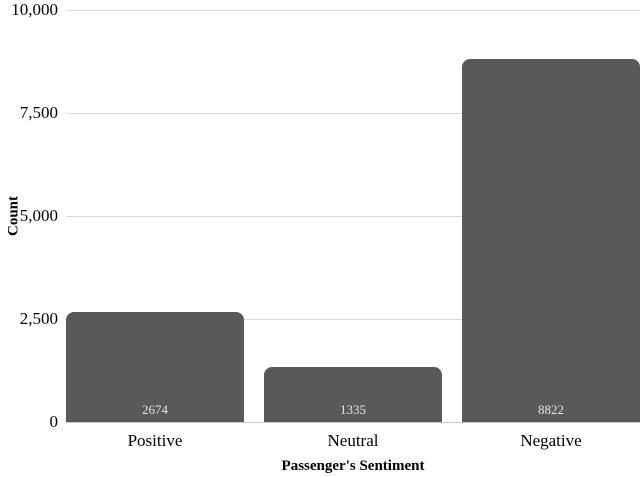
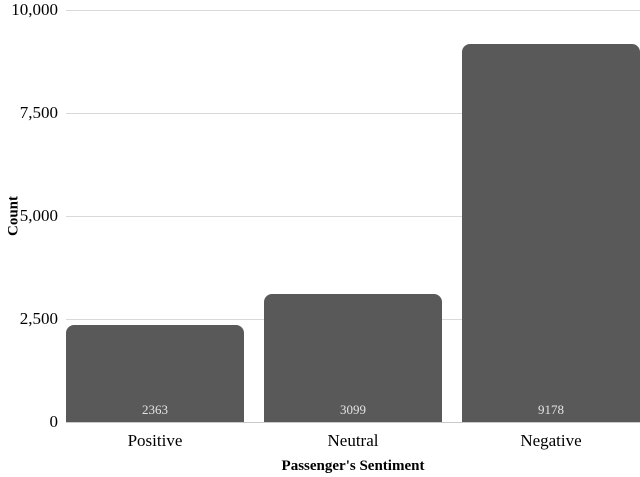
Positive: 2674 -> 2363
Neutral: 1335 -> 3099
Negative: 8822 -> 9178
